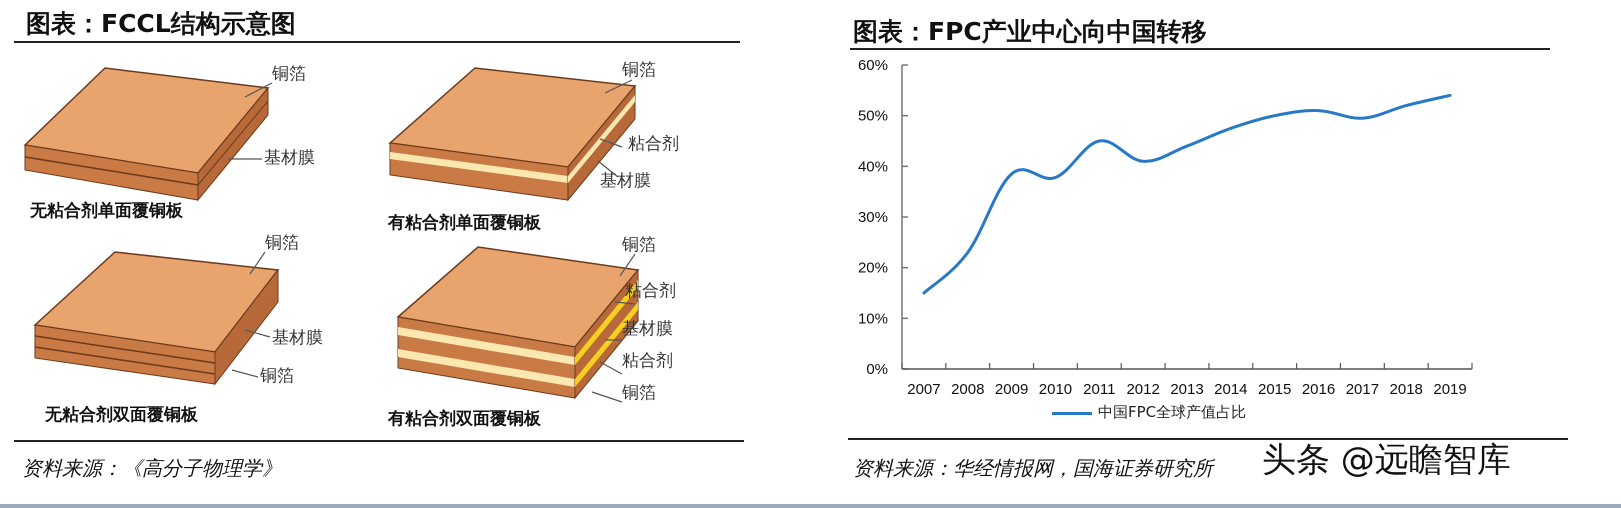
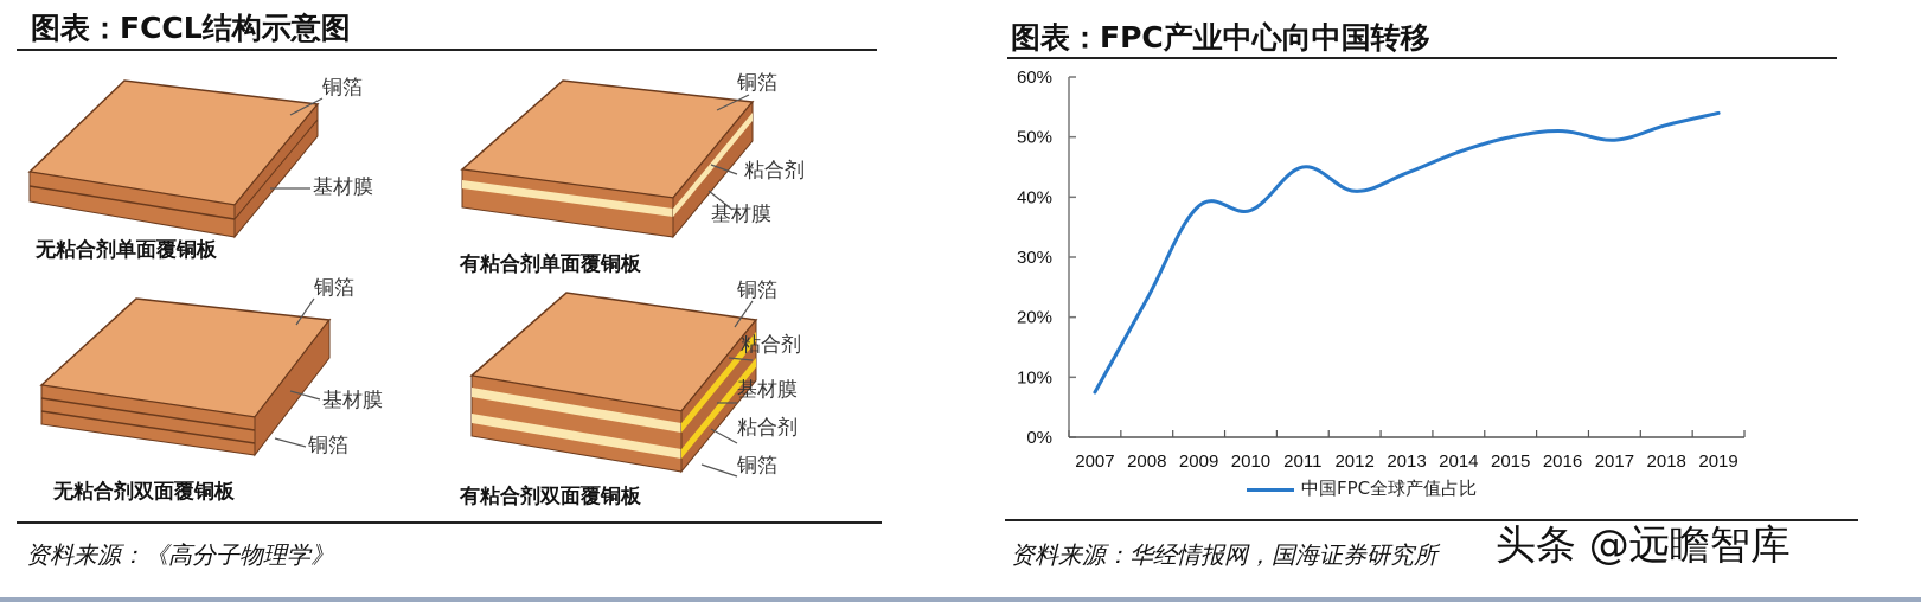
2007: 15% -> 8%
